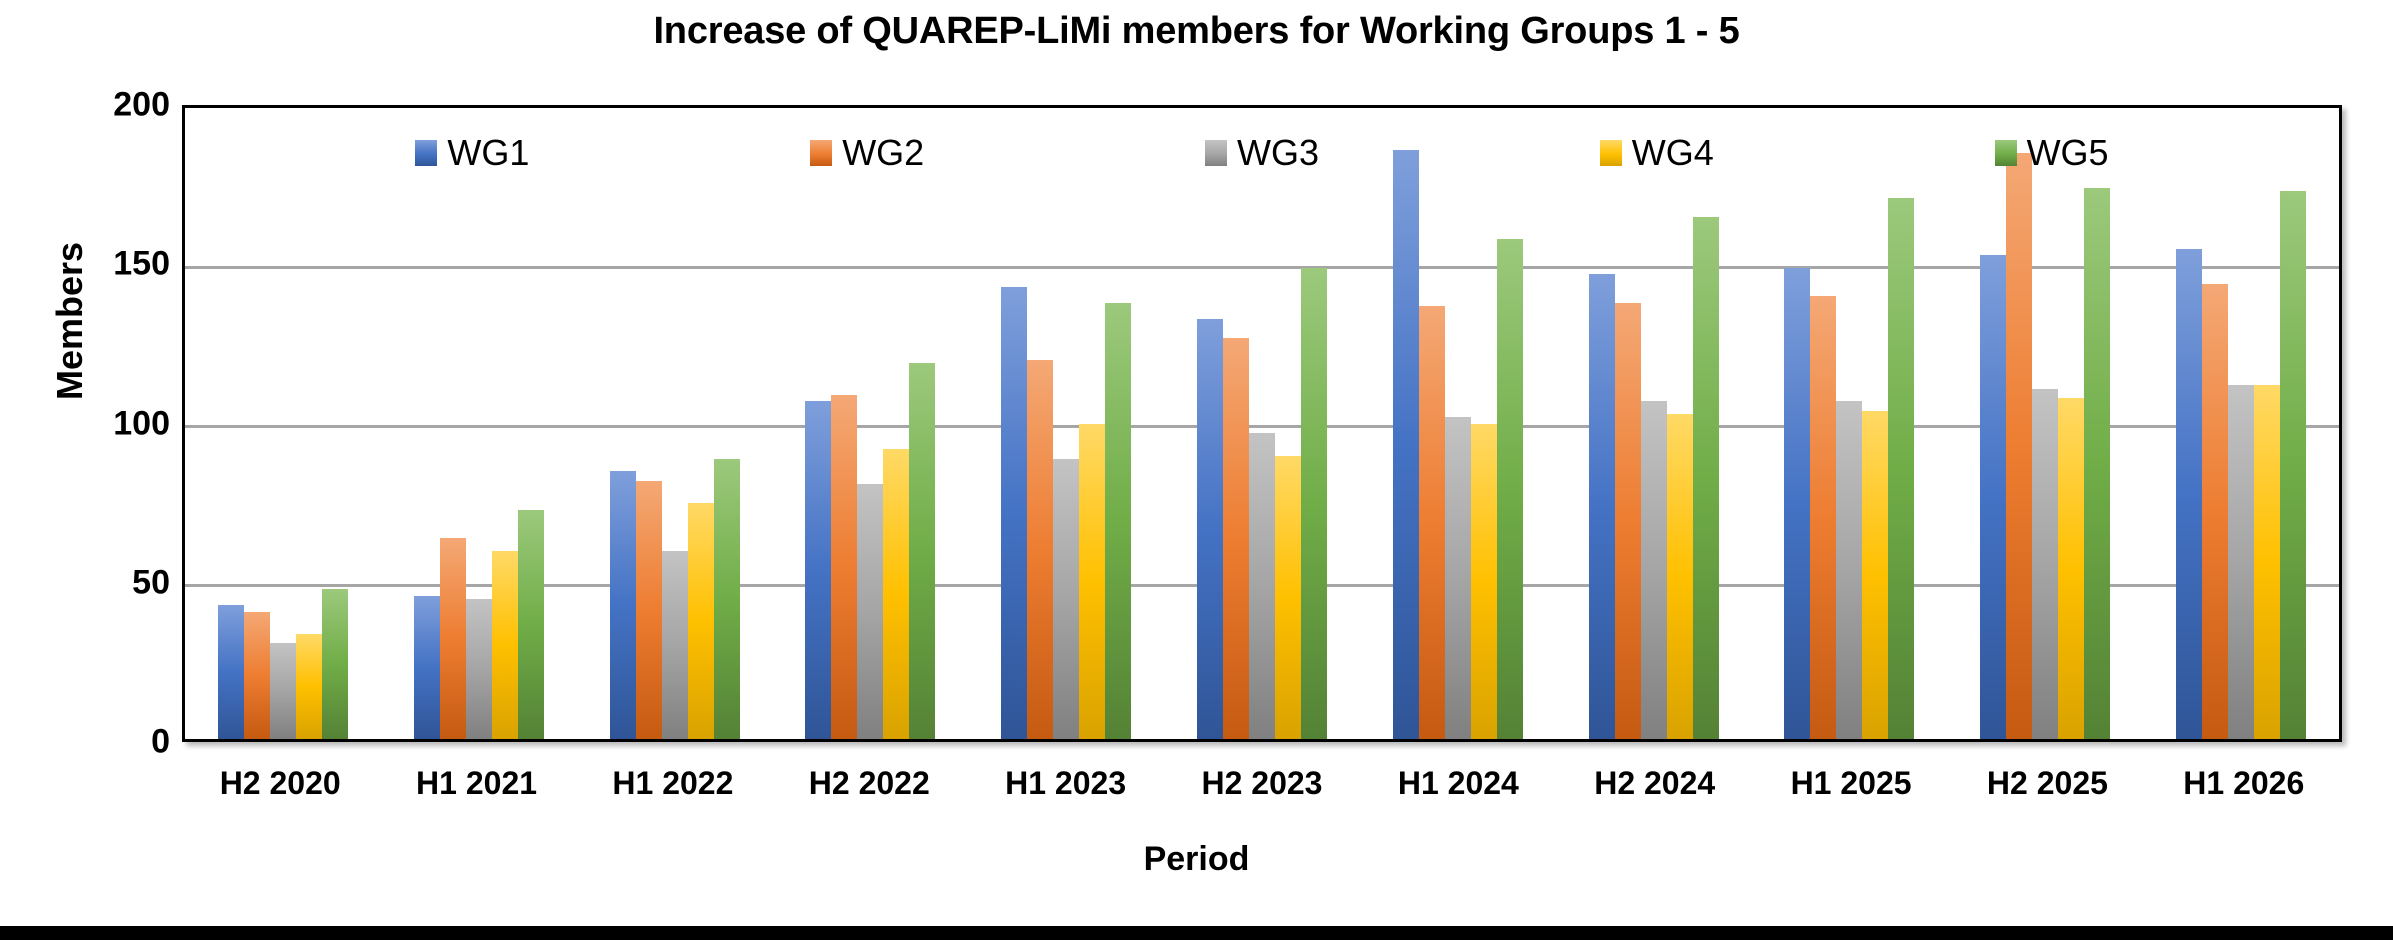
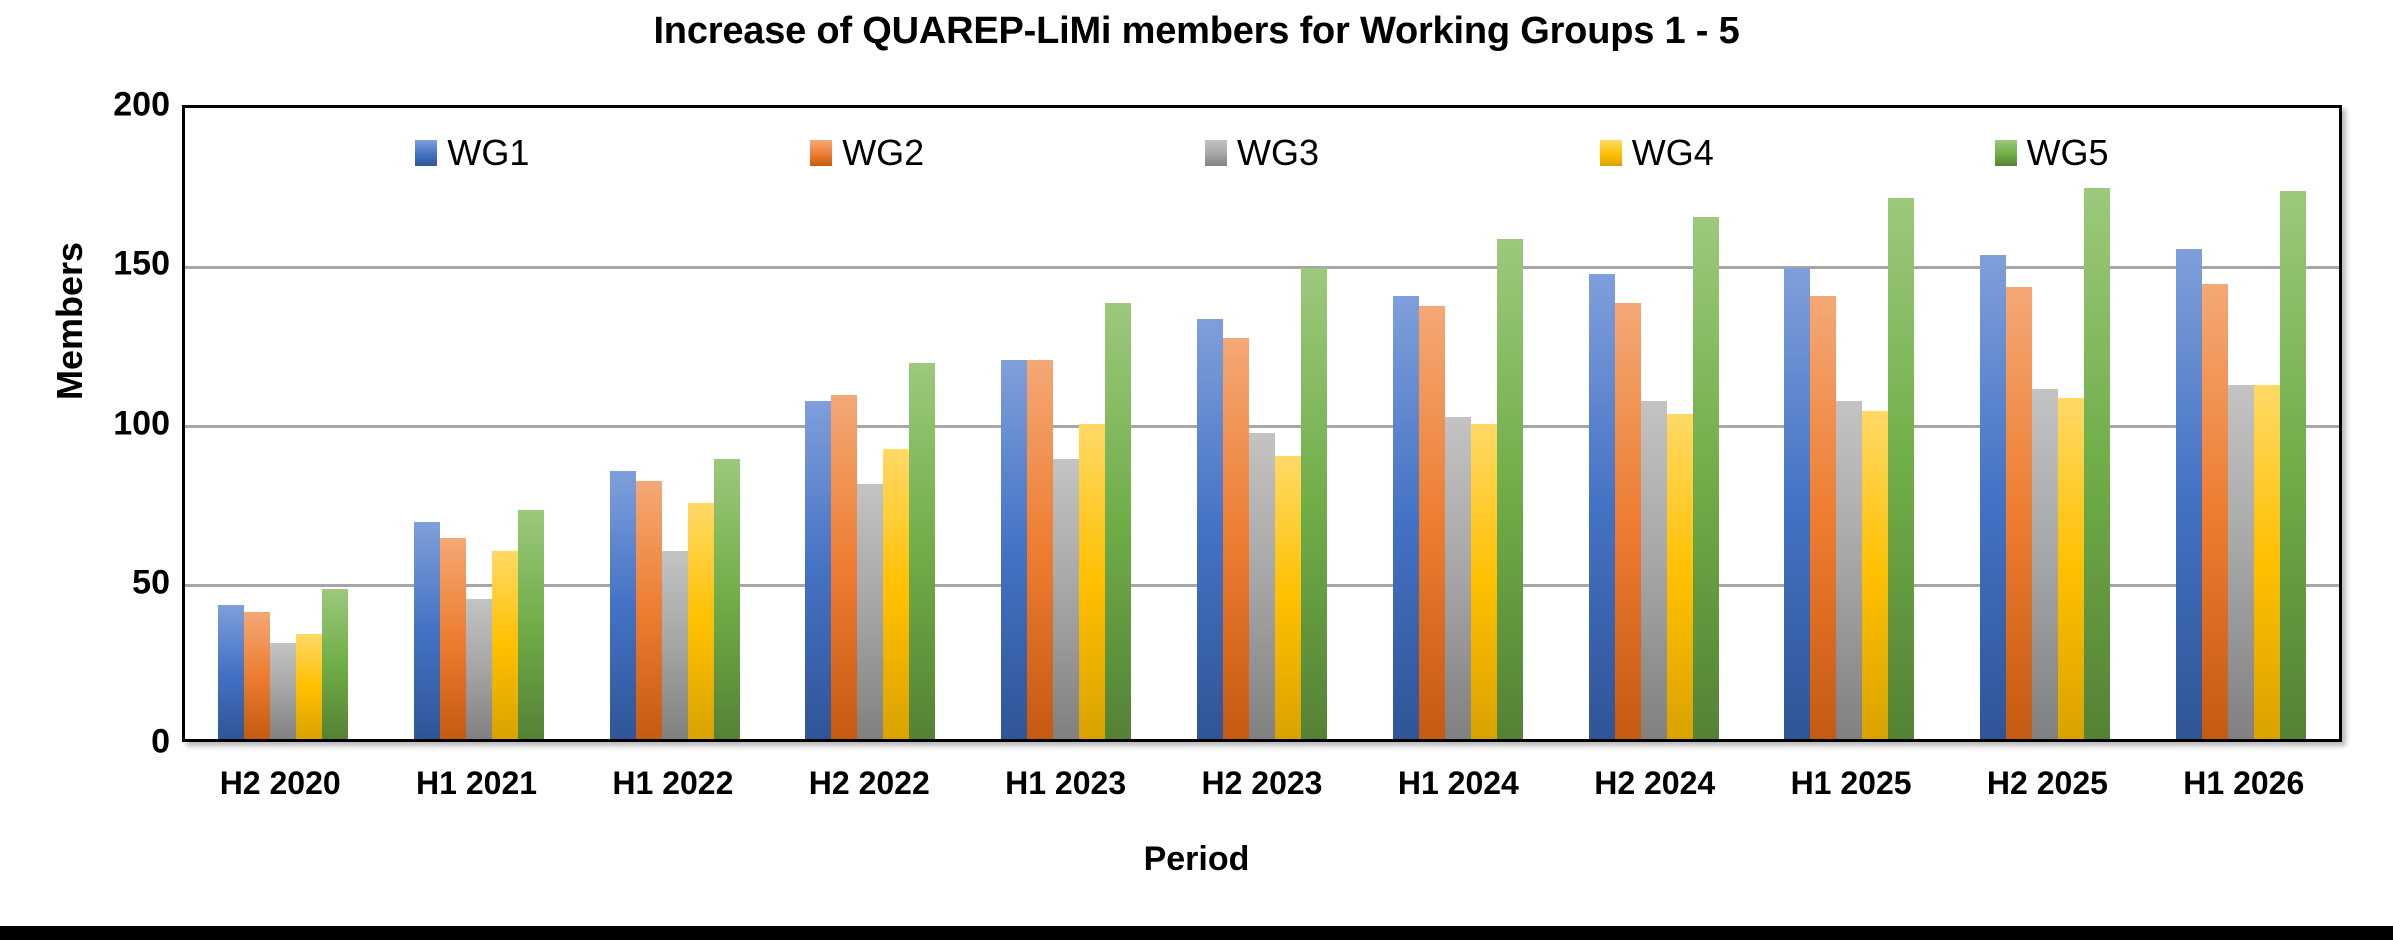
WG1/H1 2021: 45 -> 68
WG1/H1 2023: 142 -> 119
WG1/H1 2024: 185 -> 139
WG2/H2 2025: 184 -> 142
